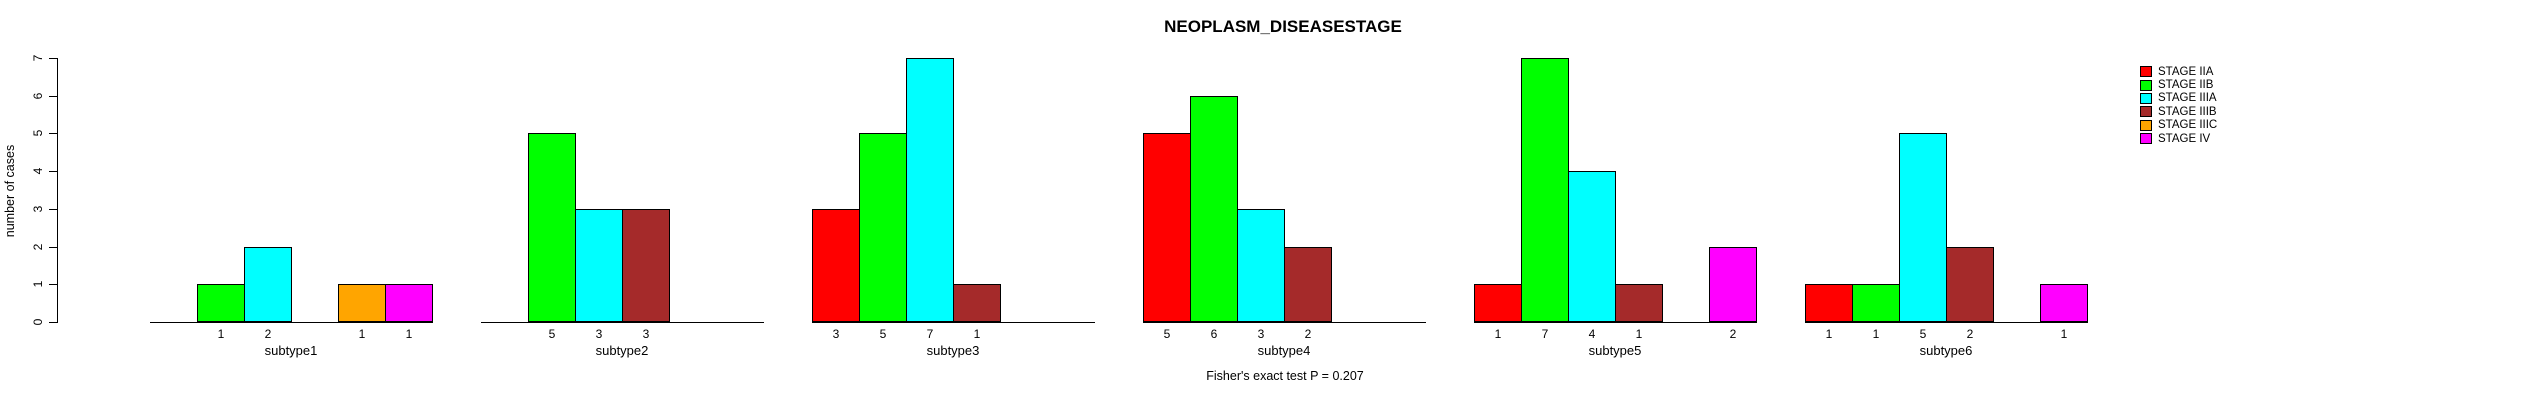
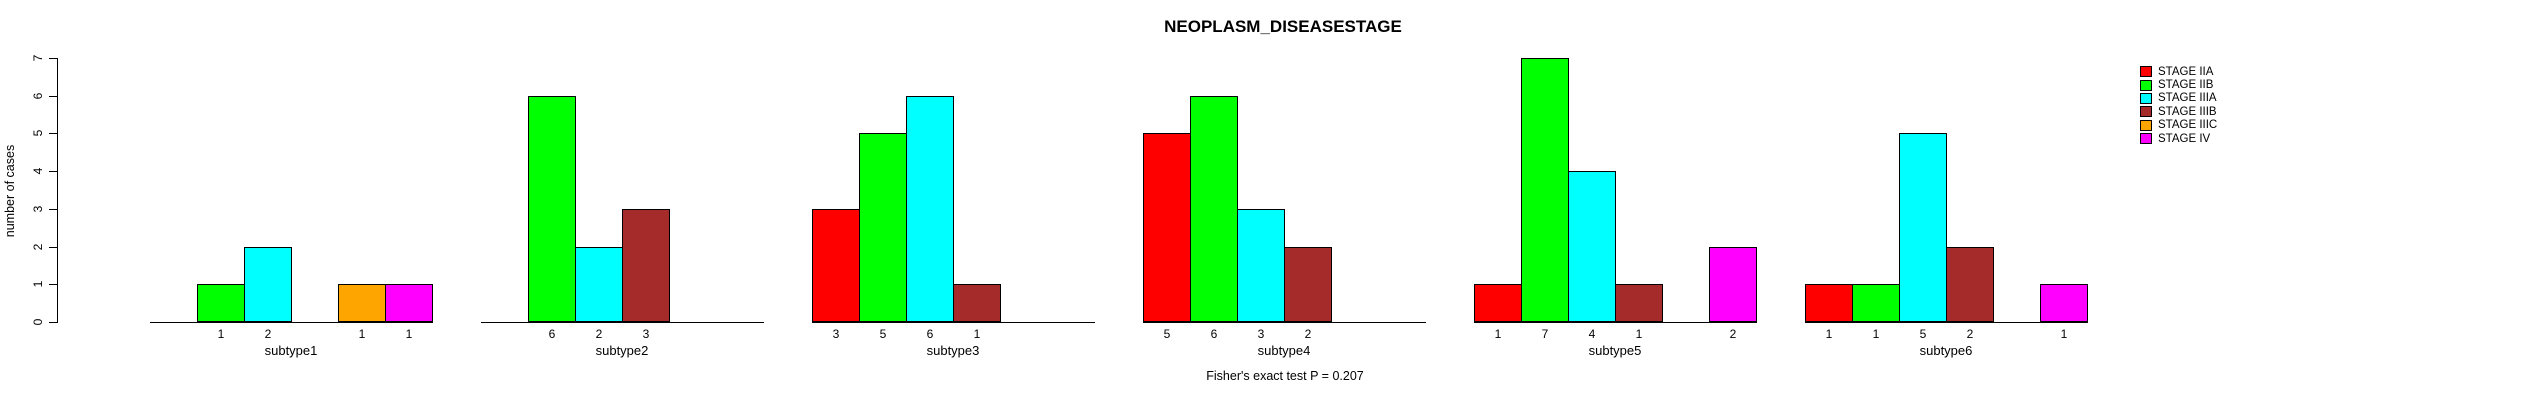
STAGE IIB/subtype2: 5 -> 6
STAGE IIIA/subtype2: 3 -> 2
STAGE IIIA/subtype3: 7 -> 6
